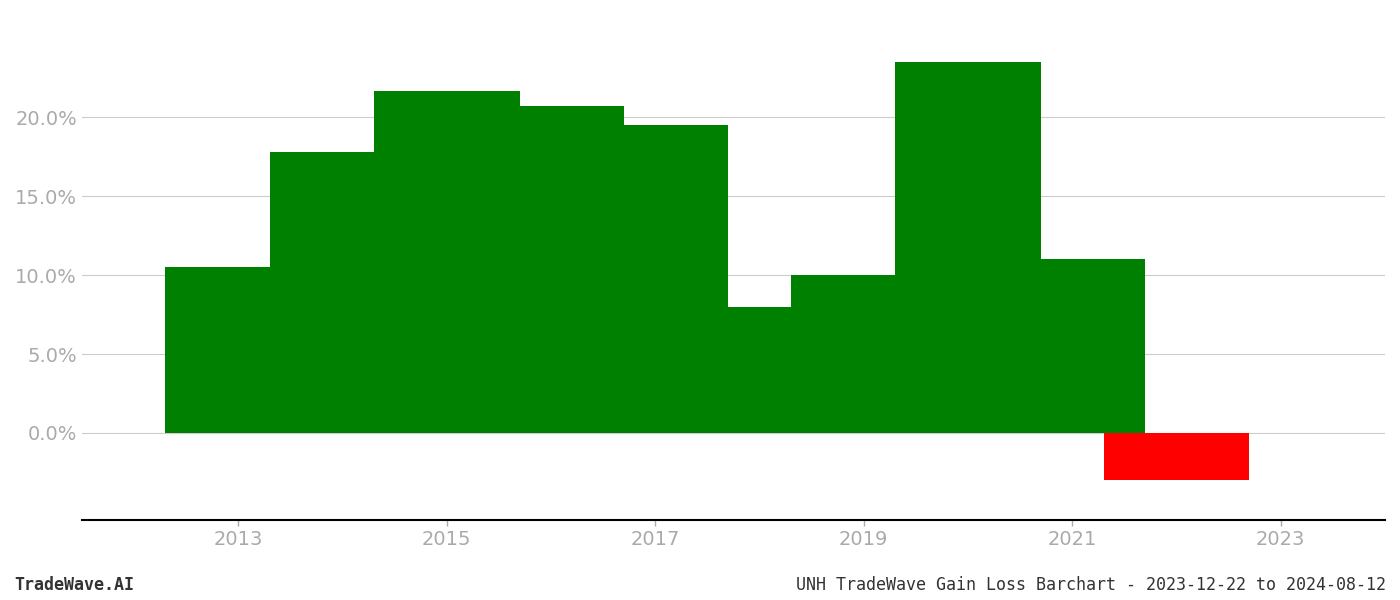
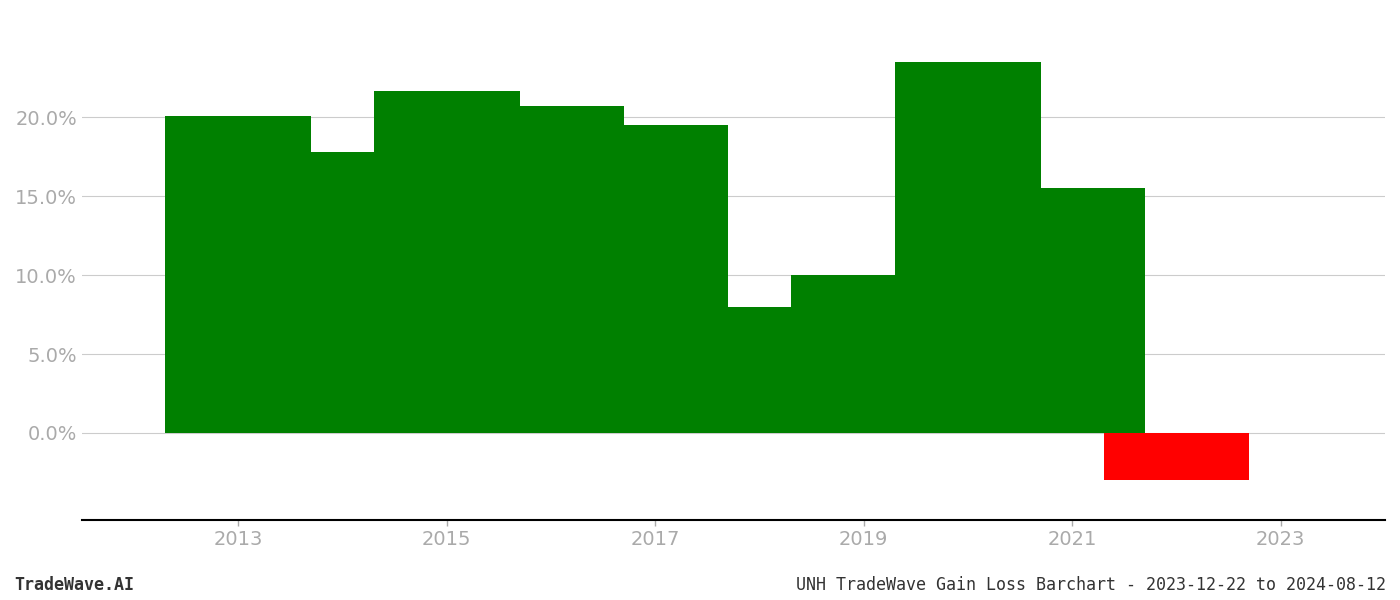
2013: 10.5% -> 20.1%
2021: 11.0% -> 15.5%
